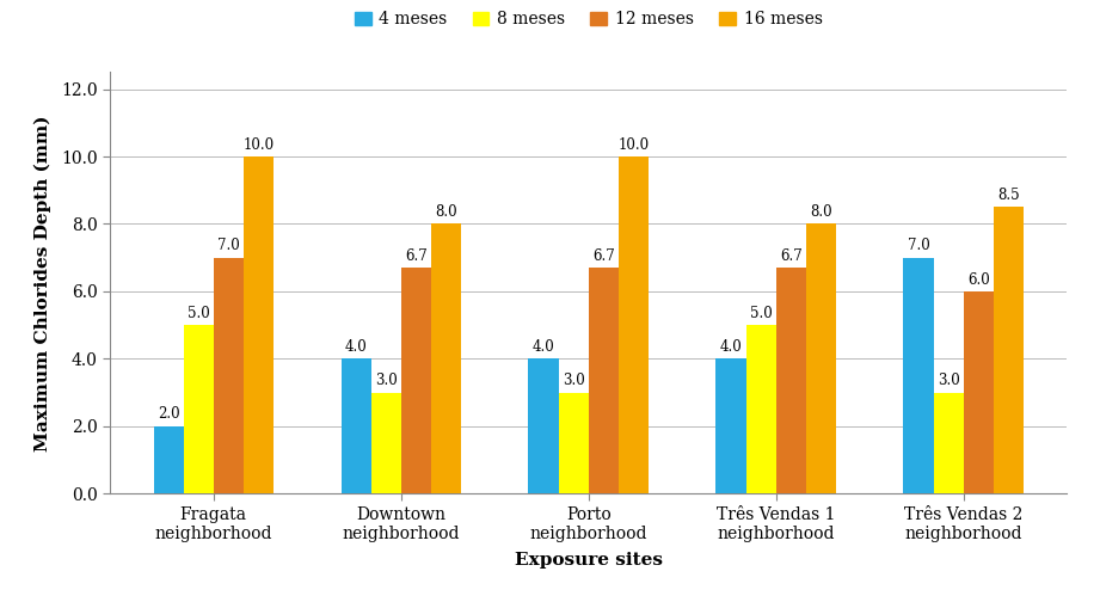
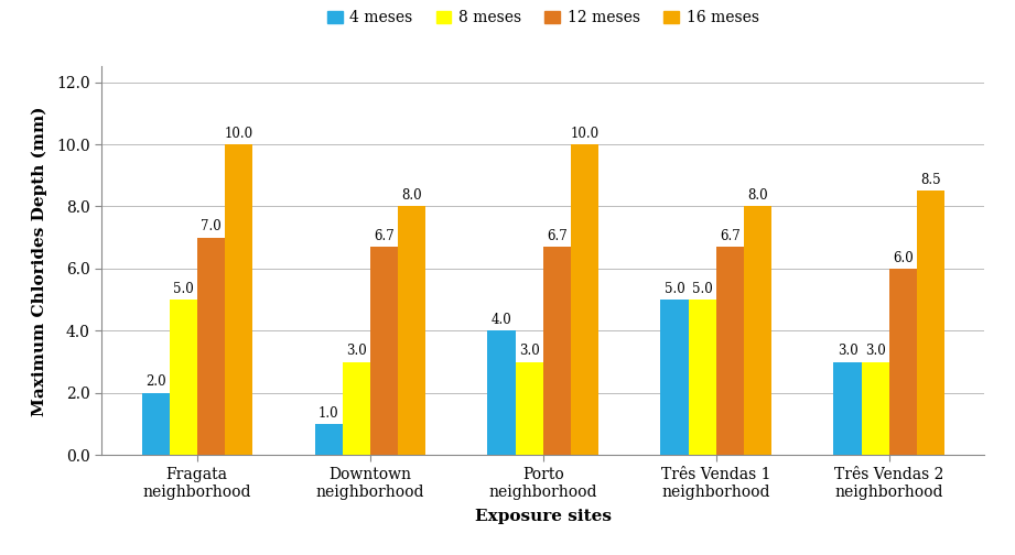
4 meses/Downtown neighborhood: 4.0 -> 1.0
4 meses/Três Vendas 1 neighborhood: 4.0 -> 5.0
4 meses/Três Vendas 2 neighborhood: 7.0 -> 3.0
